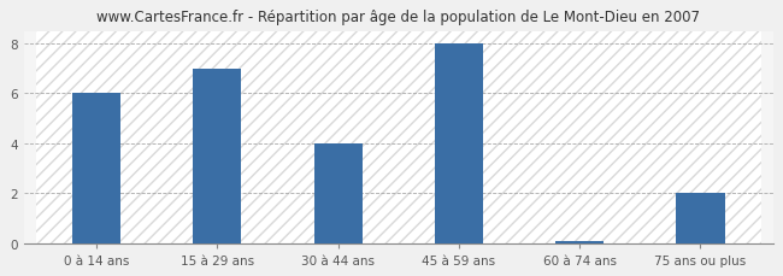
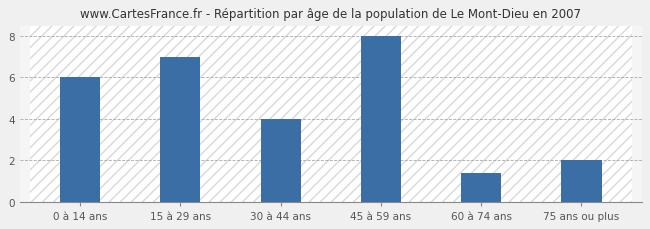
60 à 74 ans: 0.1 -> 1.4
